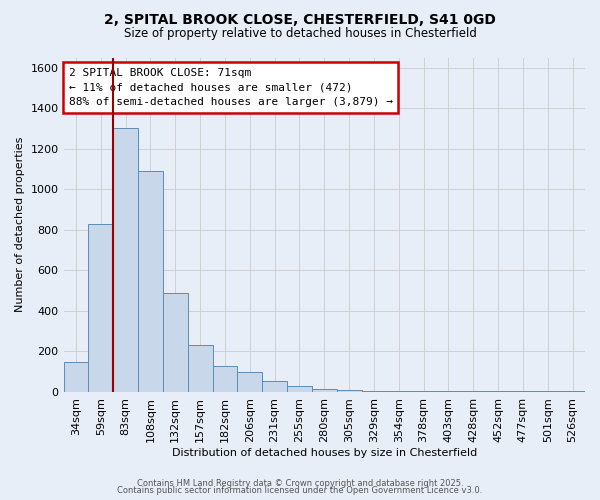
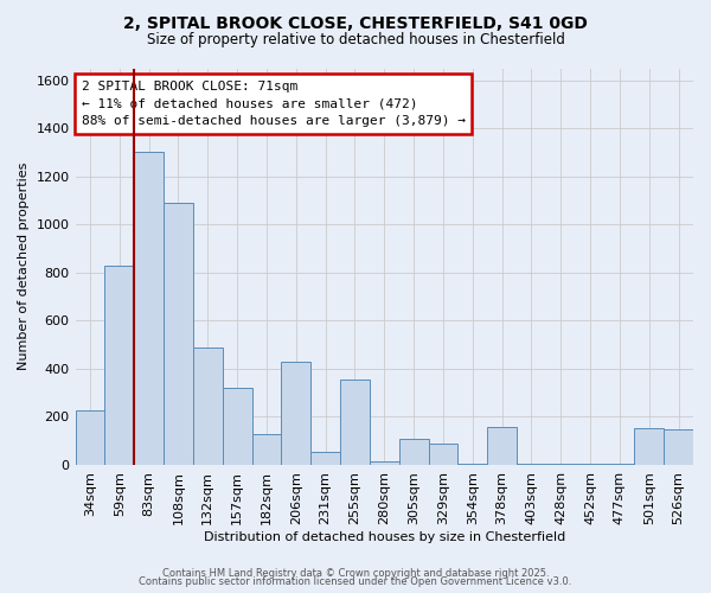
34sqm: 150 -> 225
157sqm: 230 -> 320
206sqm: 100 -> 430
255sqm: 30 -> 355
305sqm: 10 -> 110
329sqm: 5 -> 90
378sqm: 5 -> 160
501sqm: 5 -> 155
526sqm: 5 -> 150
